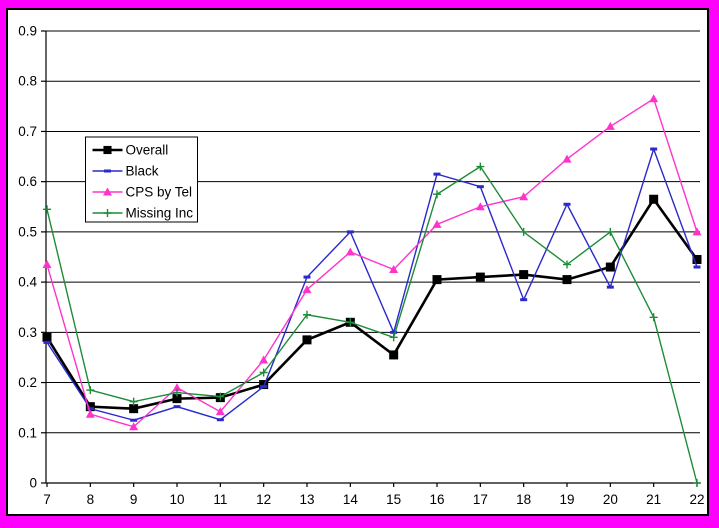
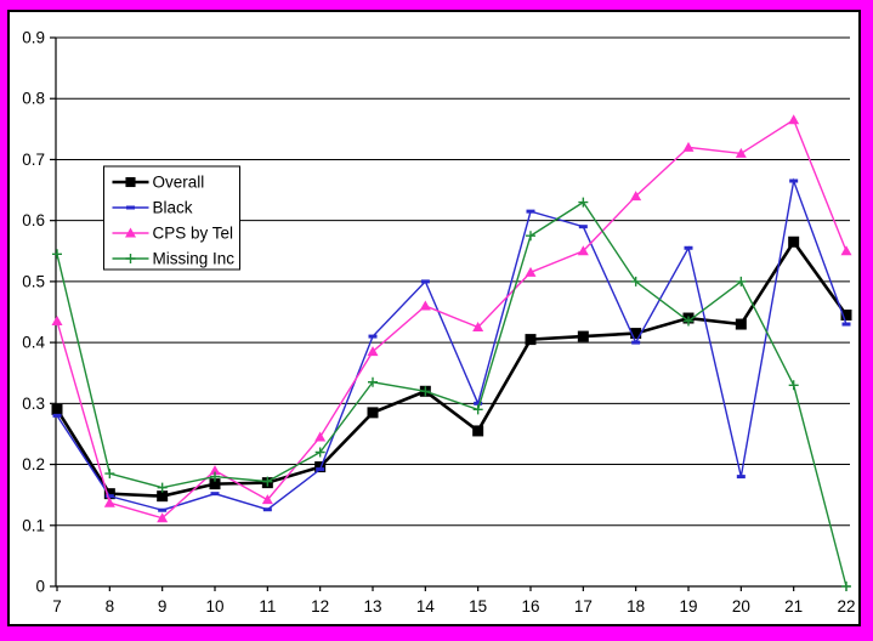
Black/18: 0.36 -> 0.40
CPS by Tel/18: 0.57 -> 0.64
Overall/19: 0.41 -> 0.44
CPS by Tel/19: 0.65 -> 0.72
Black/20: 0.39 -> 0.18
CPS by Tel/22: 0.50 -> 0.55
